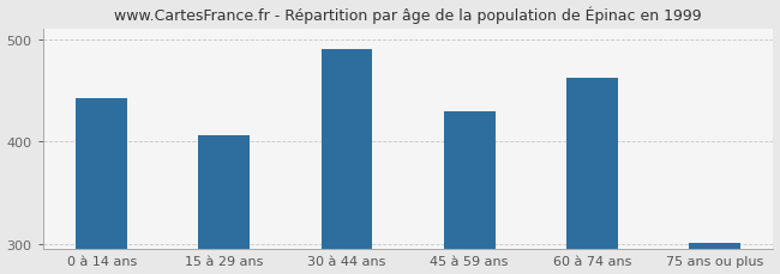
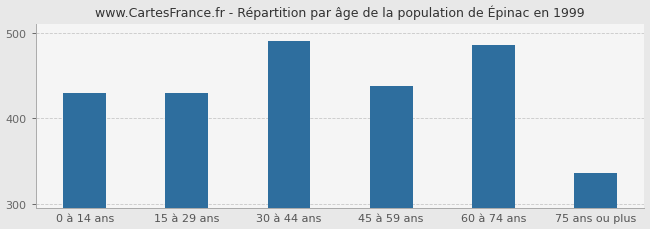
0 à 14 ans: 443 -> 430
15 à 29 ans: 406 -> 430
45 à 59 ans: 430 -> 438
60 à 74 ans: 463 -> 486
75 ans ou plus: 301 -> 336
